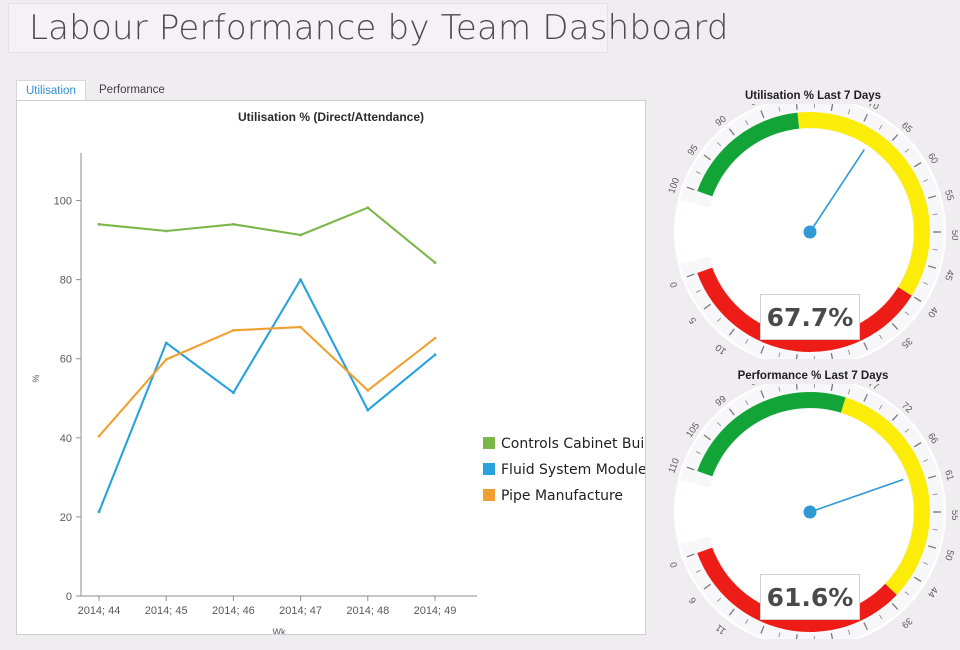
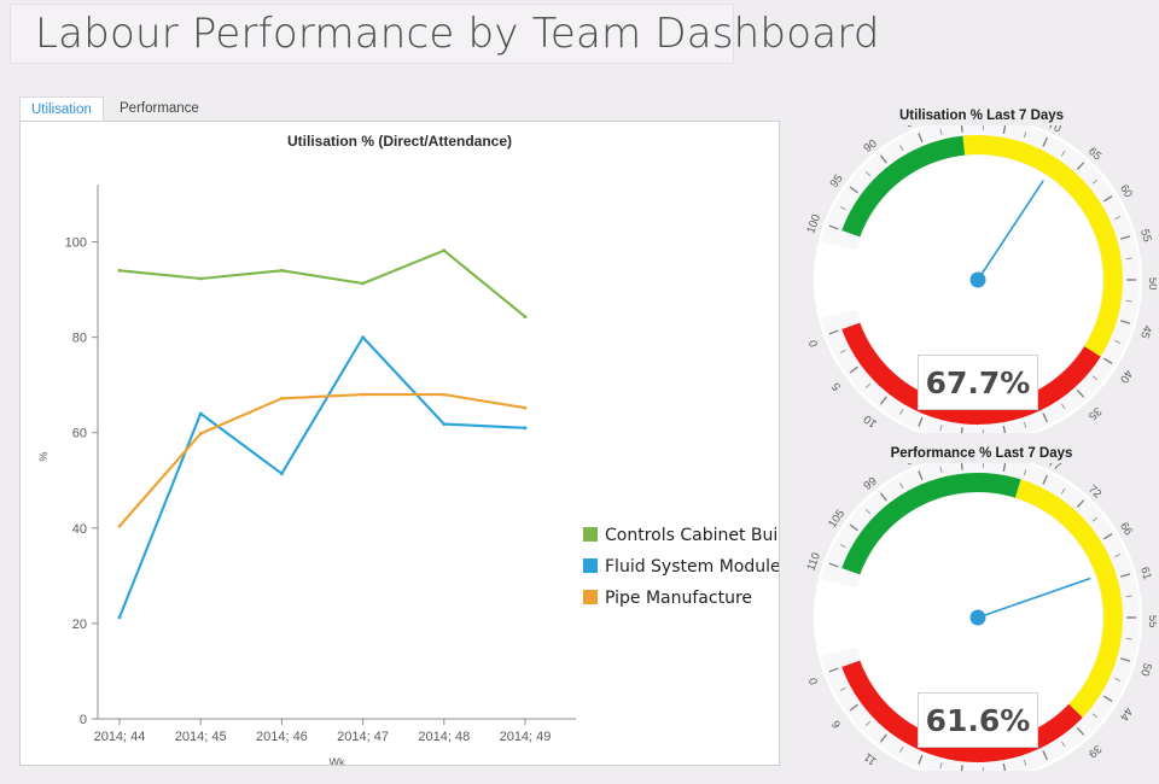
Fluid System Modules/2014; 48: 47 -> 62
Pipe Manufacture/2014; 48: 52 -> 68
